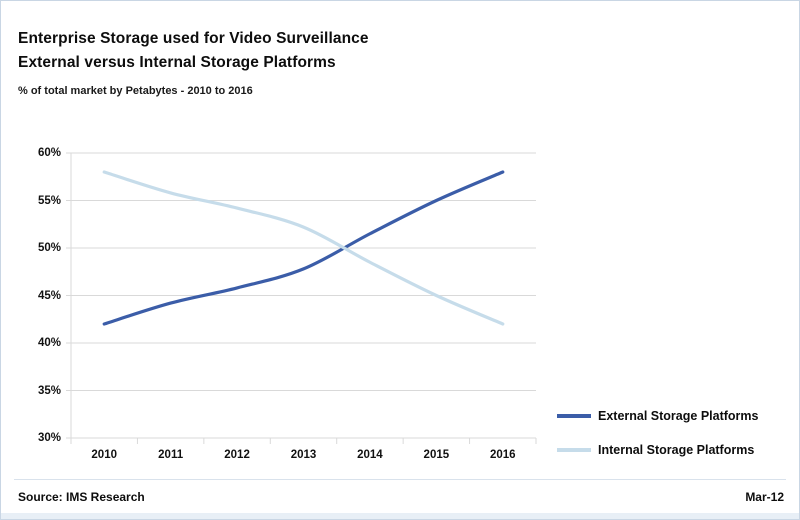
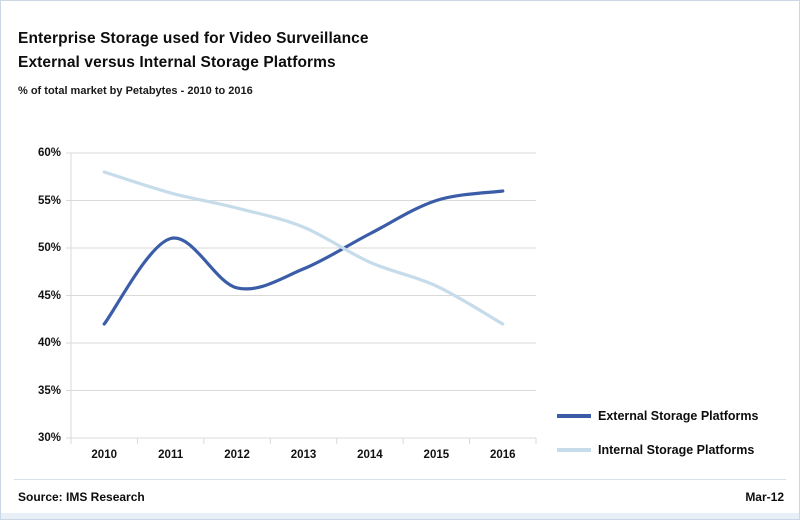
External Storage Platforms/2011: 44% -> 51%
Internal Storage Platforms/2015: 45% -> 46%
External Storage Platforms/2016: 58% -> 56%
